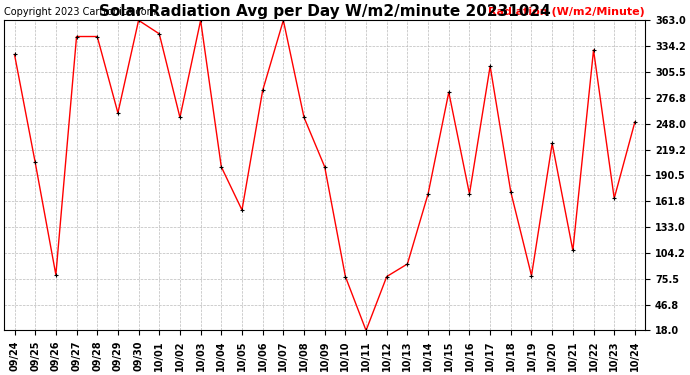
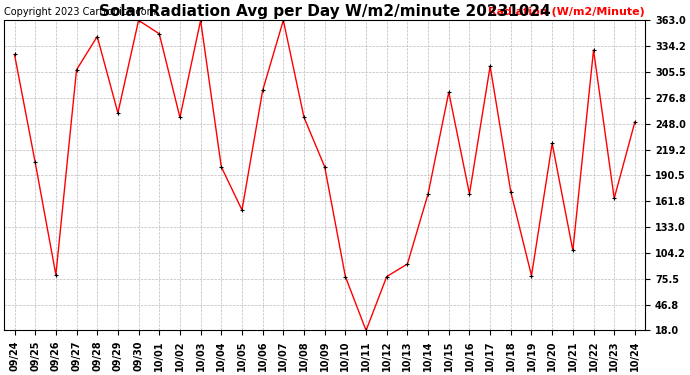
09/27: 345 -> 308
